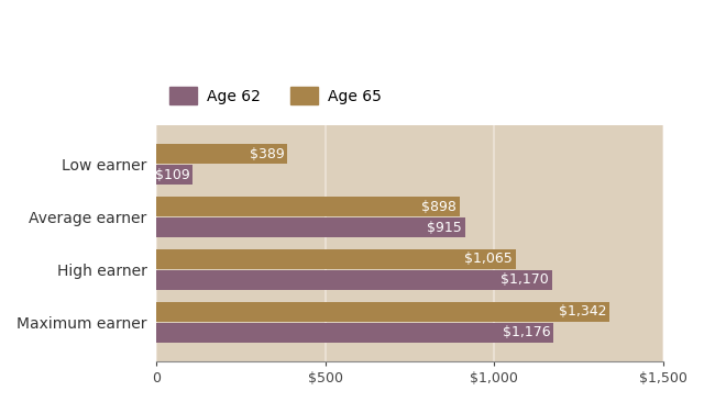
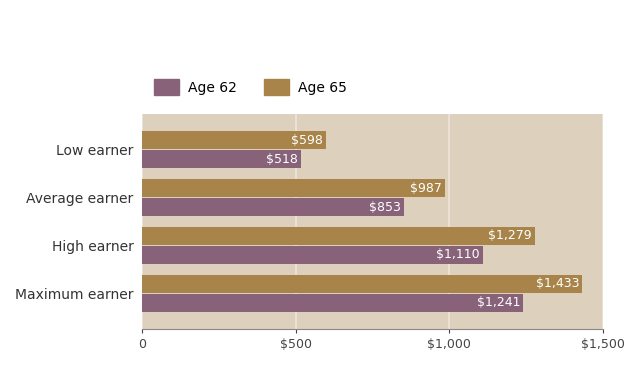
Age 65/Low earner: $389 -> $598
Age 62/Low earner: $109 -> $518
Age 65/Average earner: $898 -> $987
Age 62/Average earner: $915 -> $853
Age 65/High earner: $1,065 -> $1,279
Age 62/High earner: $1,170 -> $1,110
Age 65/Maximum earner: $1,342 -> $1,433
Age 62/Maximum earner: $1,176 -> $1,241
